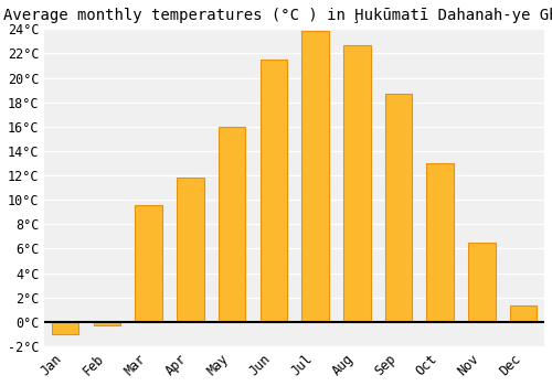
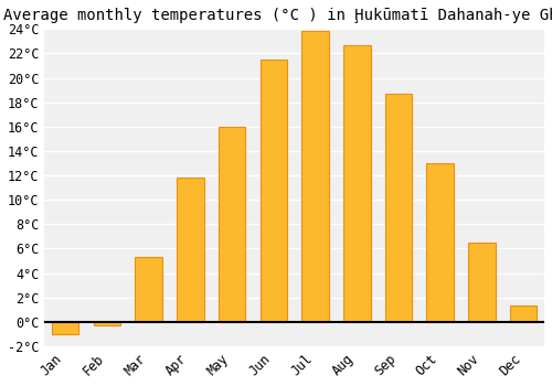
Mar: 9.6°C -> 5.3°C
